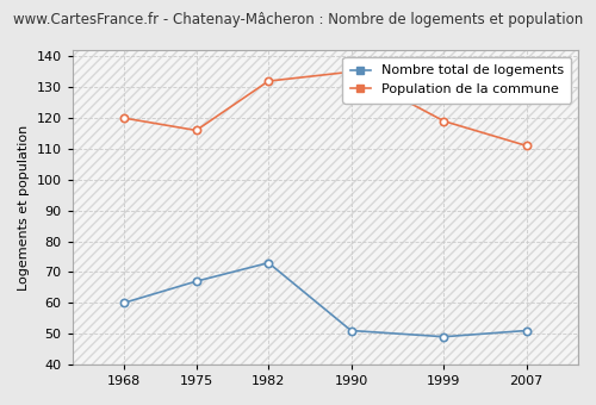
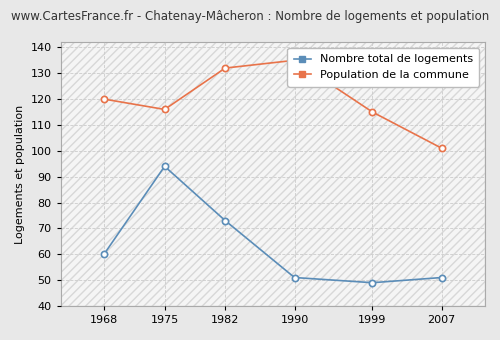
Nombre total de logements/1975: 67 -> 94
Population de la commune/1999: 119 -> 115
Population de la commune/2007: 111 -> 101
